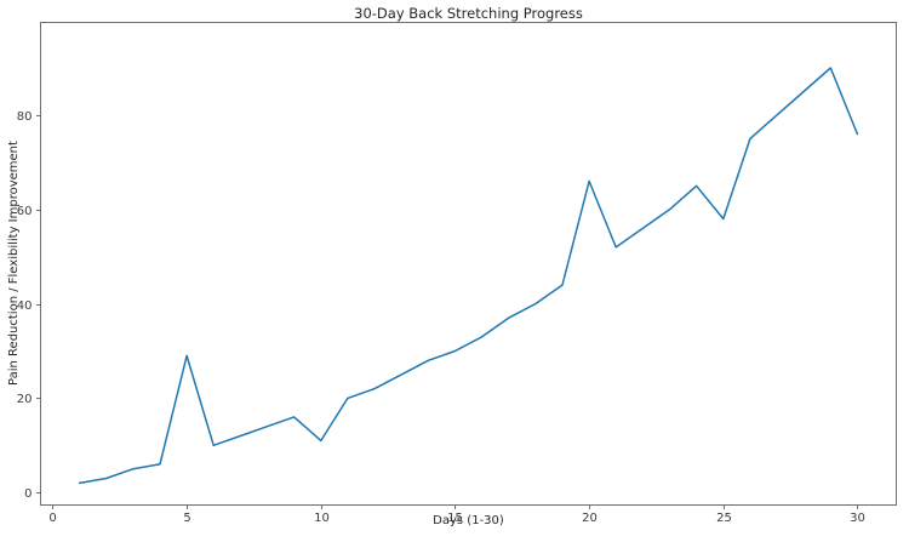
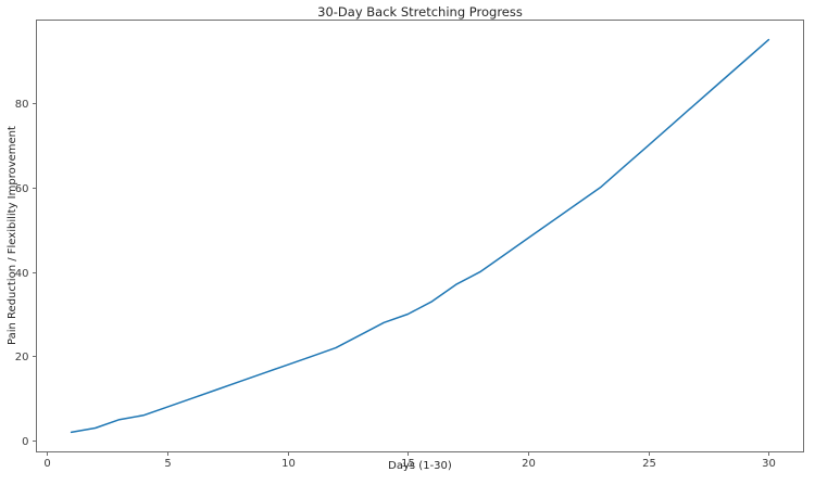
5: 29 -> 8
10: 11 -> 18
20: 66 -> 48
25: 58 -> 70
30: 76 -> 95
